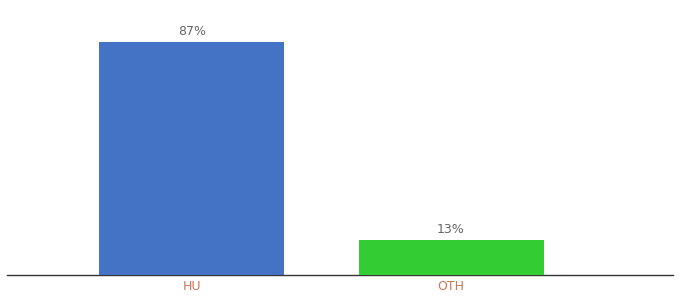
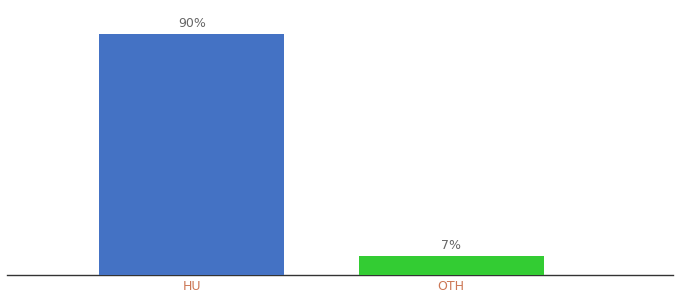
HU: 87% -> 90%
OTH: 13% -> 7%
